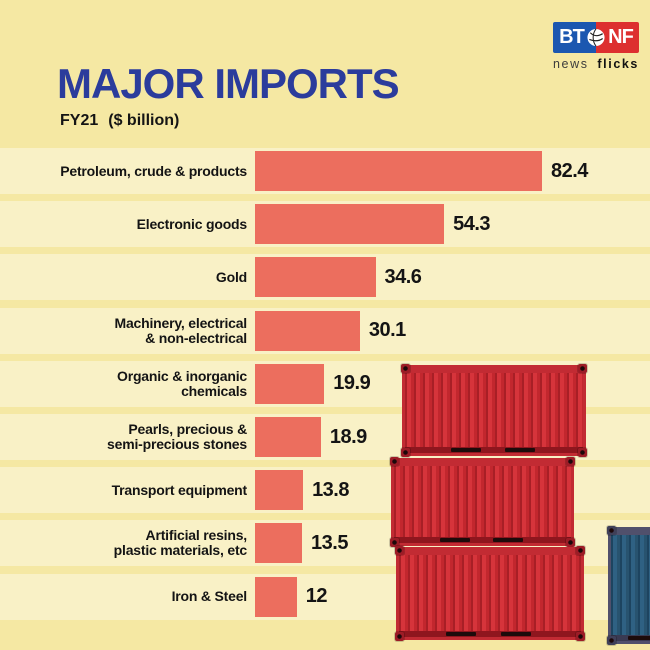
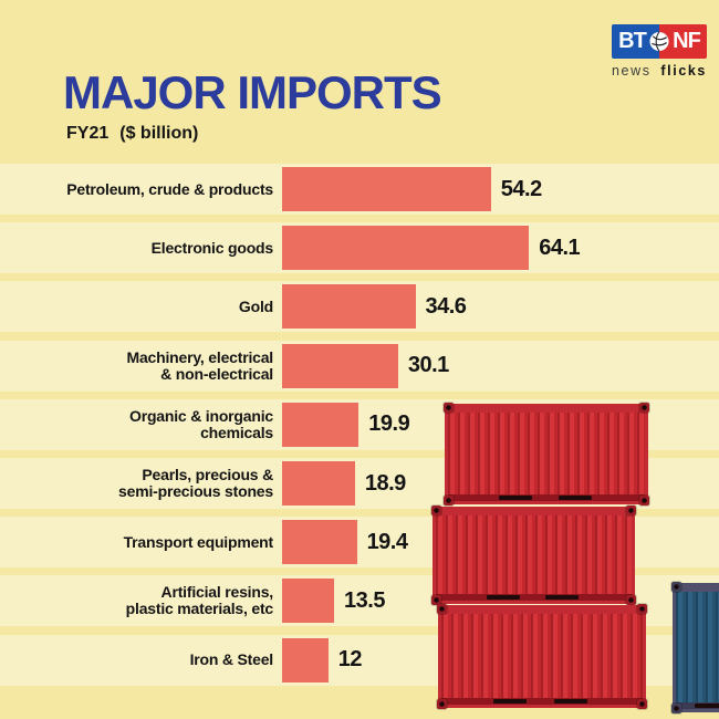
Petroleum, crude & products: 82.4 -> 54.2
Electronic goods: 54.3 -> 64.1
Transport equipment: 13.8 -> 19.4
